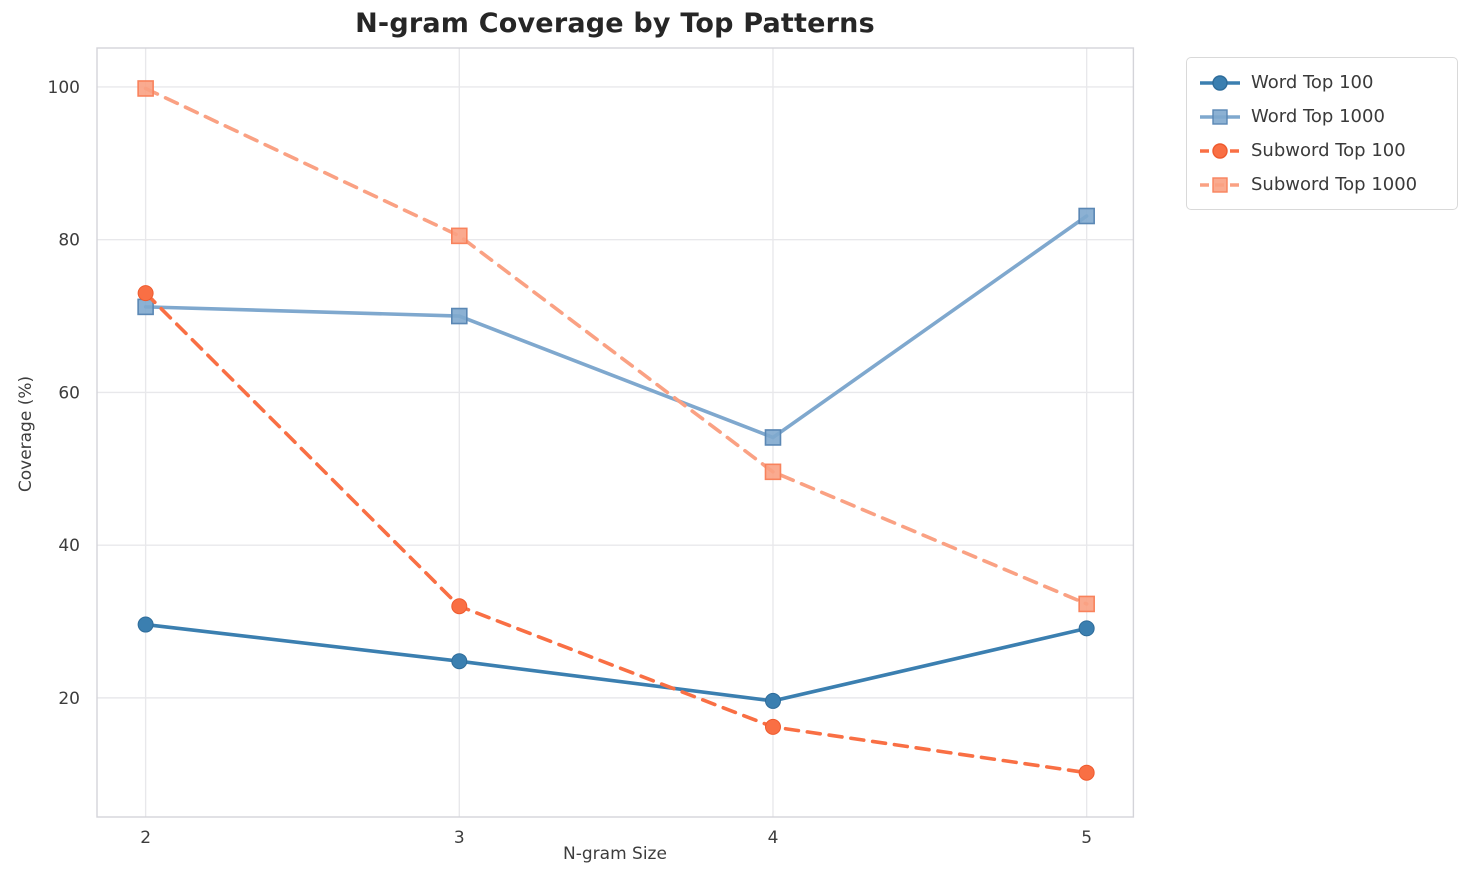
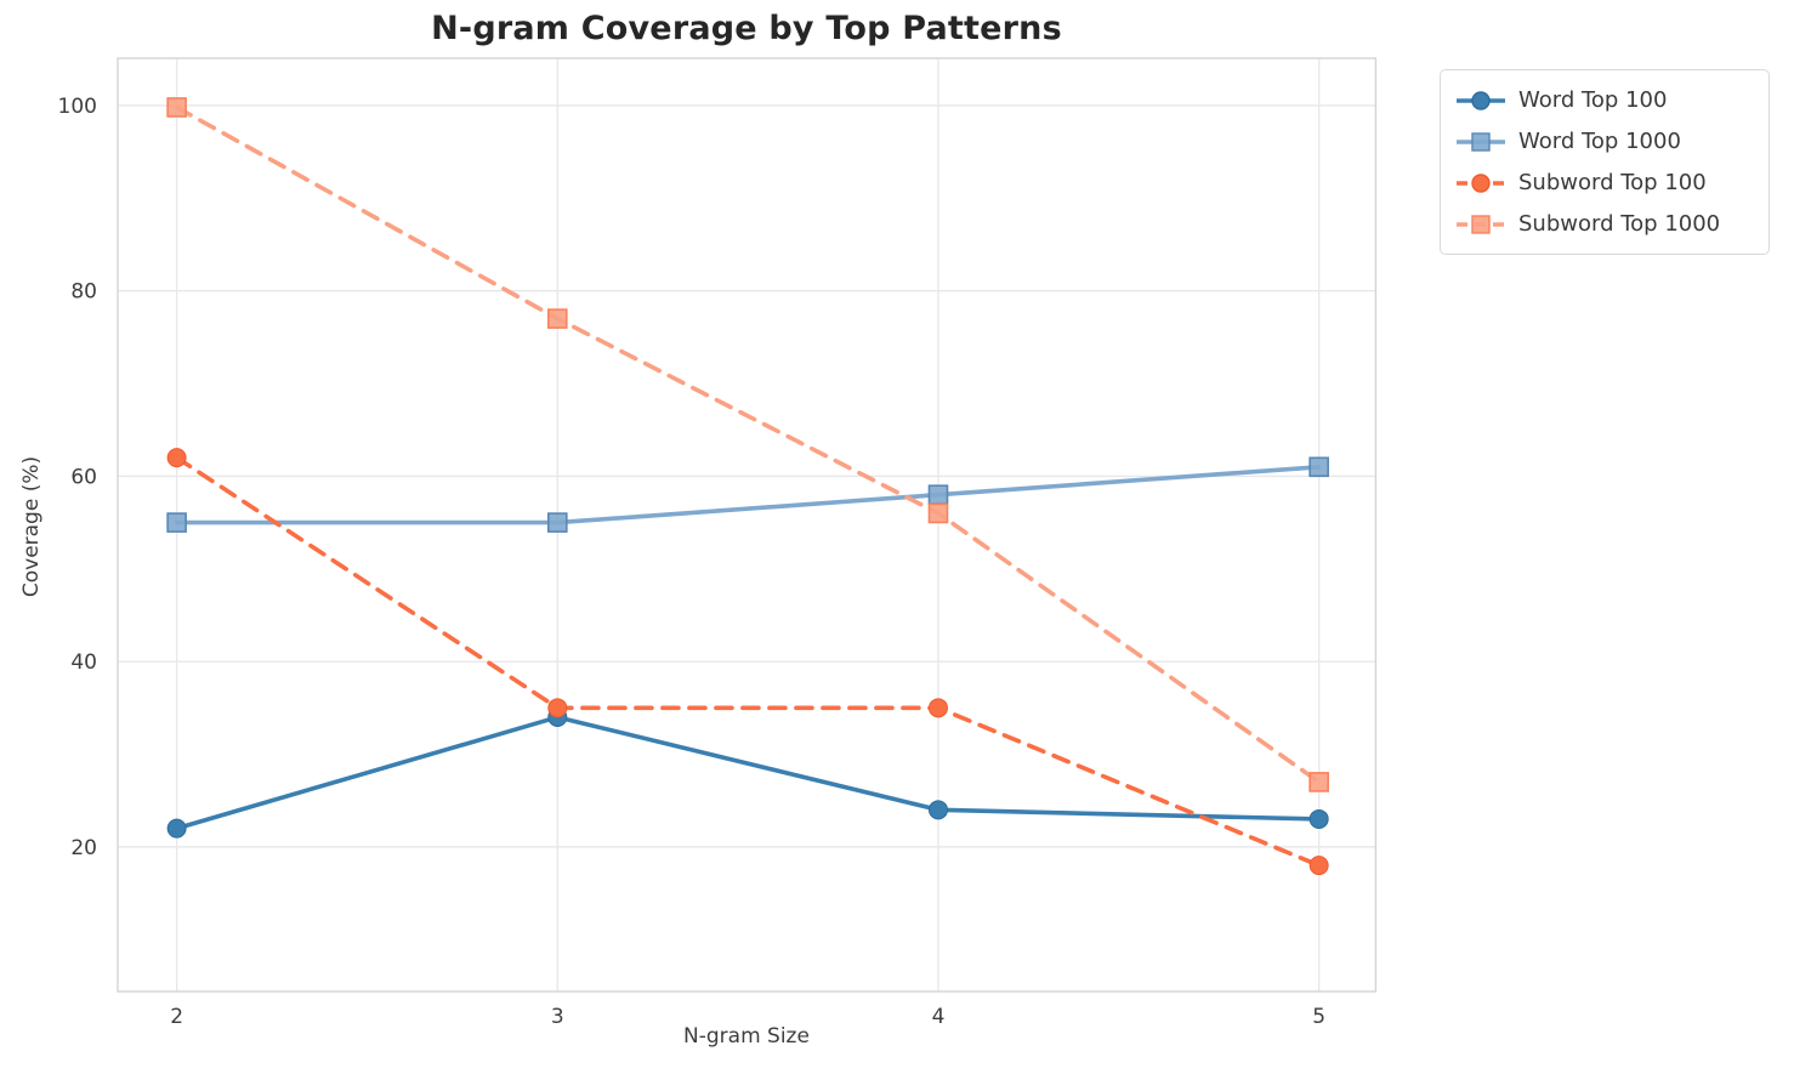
Word Top 100/2: 30 -> 22
Word Top 1000/2: 71 -> 55
Subword Top 100/2: 73 -> 62
Word Top 100/3: 25 -> 34
Word Top 1000/3: 70 -> 55
Subword Top 100/3: 32 -> 35
Subword Top 1000/3: 80 -> 77
Word Top 100/4: 20 -> 24
Word Top 1000/4: 54 -> 58
Subword Top 100/4: 16 -> 35
Subword Top 1000/4: 50 -> 56
Word Top 100/5: 29 -> 23
Word Top 1000/5: 83 -> 61
Subword Top 100/5: 10 -> 18
Subword Top 1000/5: 32 -> 27
